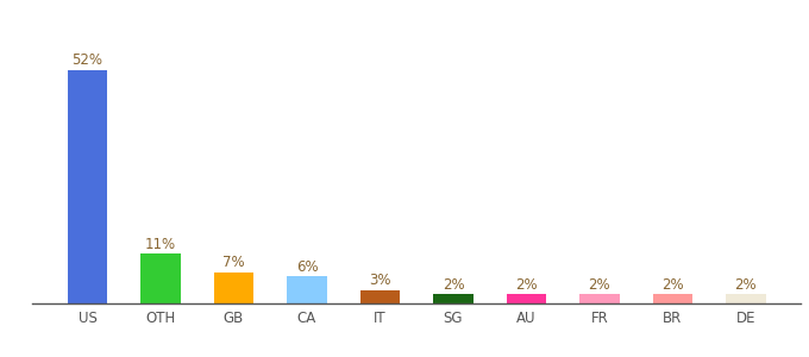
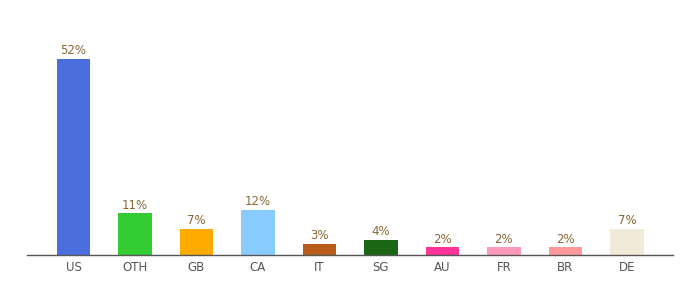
CA: 6% -> 12%
SG: 2% -> 4%
DE: 2% -> 7%
